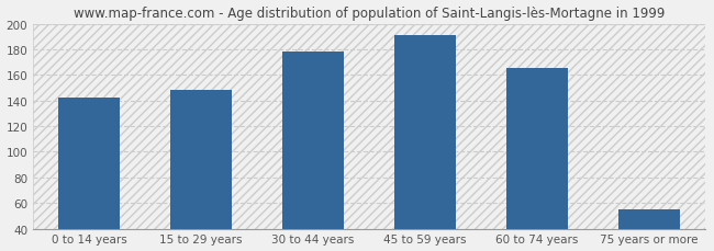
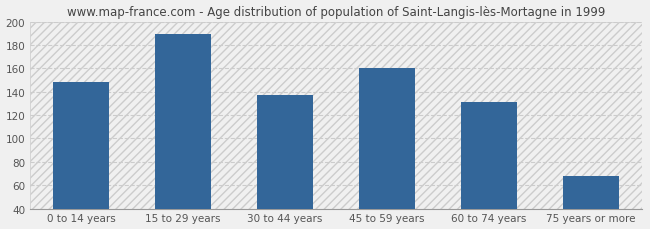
0 to 14 years: 142 -> 148
15 to 29 years: 148 -> 189
30 to 44 years: 178 -> 137
45 to 59 years: 191 -> 160
60 to 74 years: 165 -> 131
75 years or more: 55 -> 68
